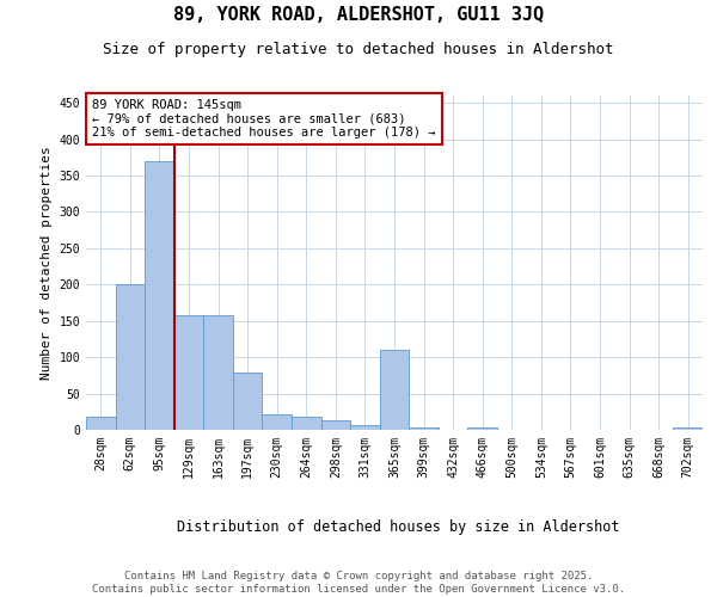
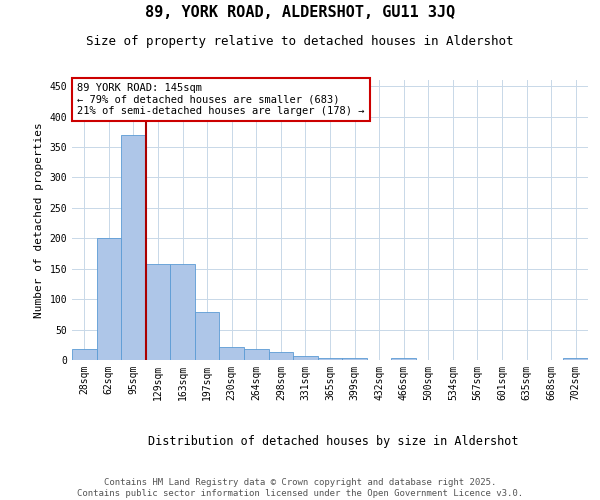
365sqm: 110 -> 4
